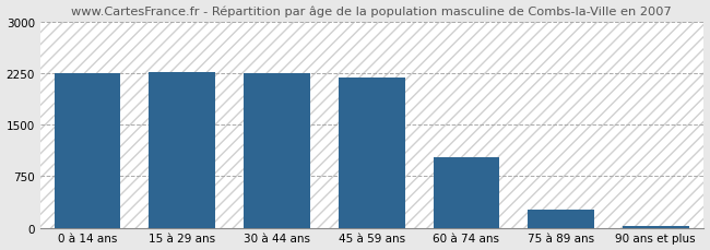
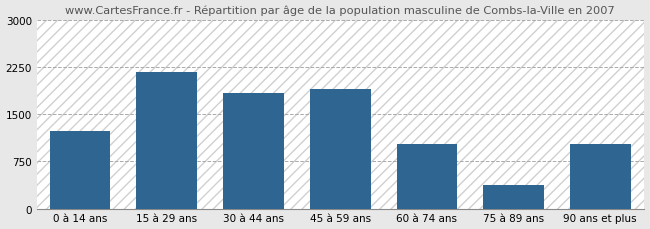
0 à 14 ans: 2260 -> 1240
15 à 29 ans: 2280 -> 2180
30 à 44 ans: 2250 -> 1840
45 à 59 ans: 2190 -> 1900
75 à 89 ans: 270 -> 380
90 ans et plus: 30 -> 1020
